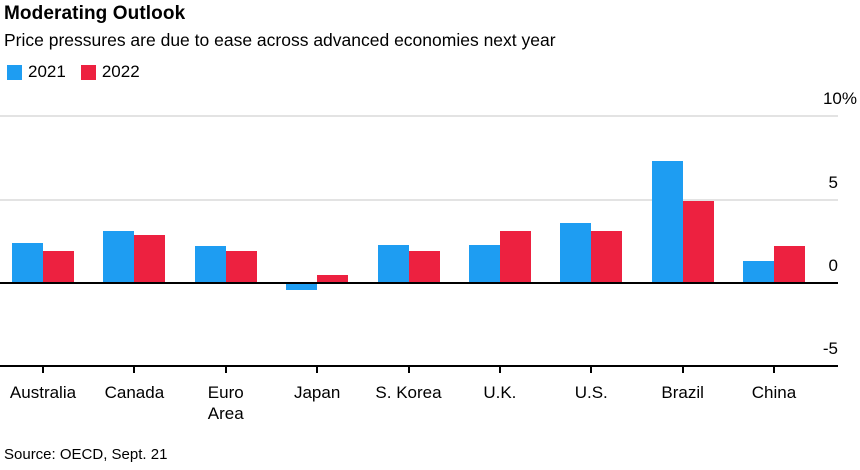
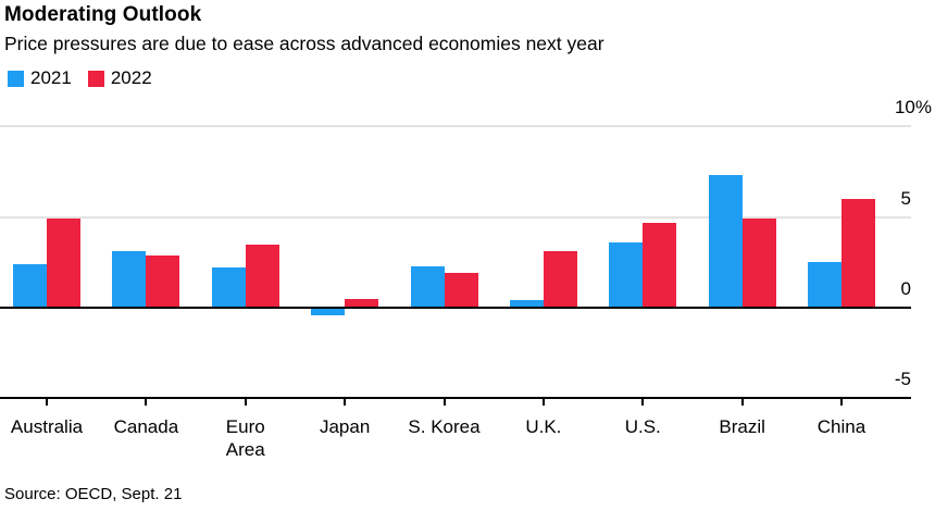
2022/Australia: 1.9 -> 4.9
2022/Euro Area: 1.9 -> 3.5
2021/U.K.: 2.3 -> 0.4
2022/U.S.: 3.1 -> 4.7
2021/China: 1.3 -> 2.5
2022/China: 2.2 -> 6.0
